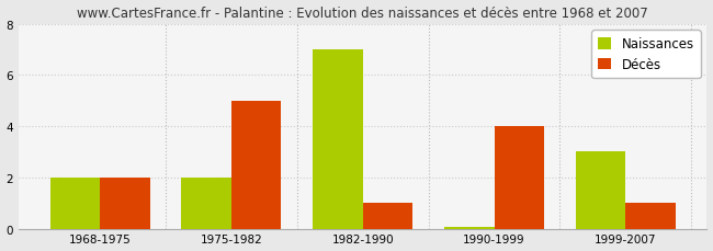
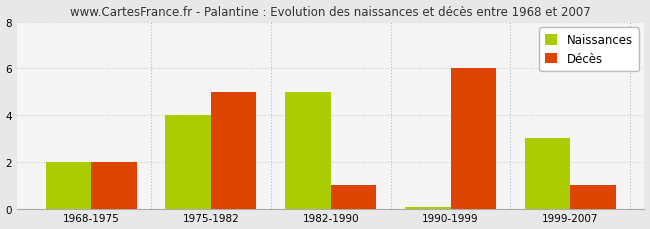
Naissances/1975-1982: 2.00 -> 4.00
Naissances/1982-1990: 7.00 -> 5.00
Décès/1990-1999: 4 -> 6
